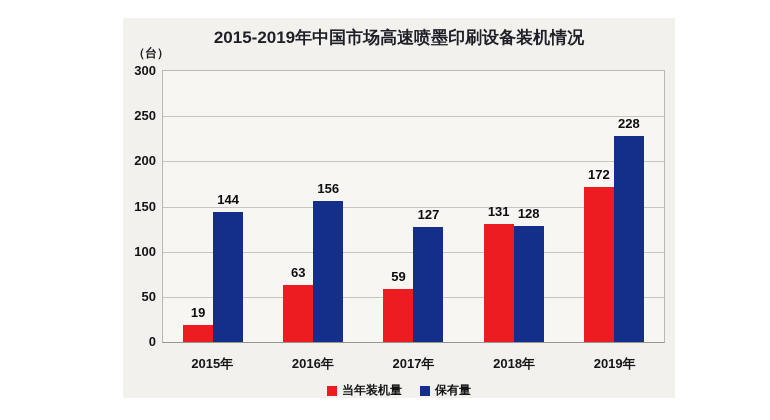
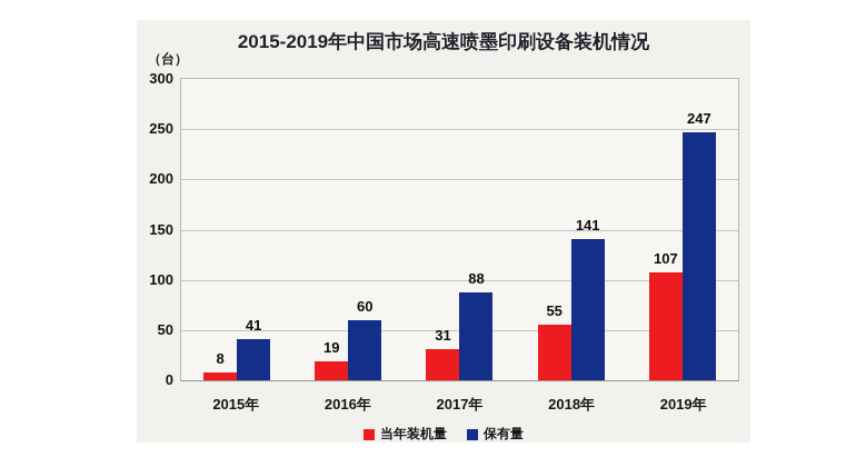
当年装机量/2015年: 19 -> 8
保有量/2015年: 144 -> 41
当年装机量/2016年: 63 -> 19
保有量/2016年: 156 -> 60
当年装机量/2017年: 59 -> 31
保有量/2017年: 127 -> 88
当年装机量/2018年: 131 -> 55
保有量/2018年: 128 -> 141
当年装机量/2019年: 172 -> 107
保有量/2019年: 228 -> 247
